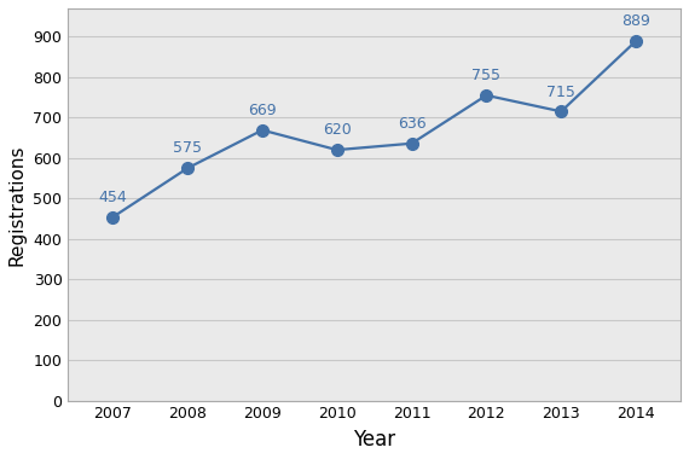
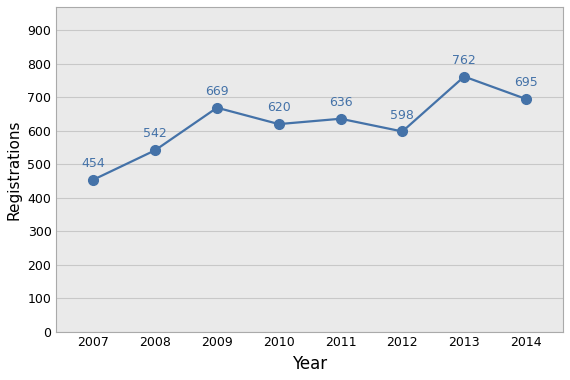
2008: 575 -> 542
2012: 755 -> 598
2013: 715 -> 762
2014: 889 -> 695
